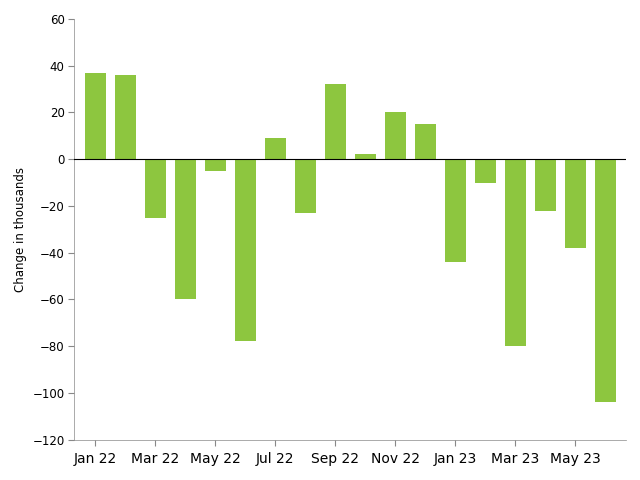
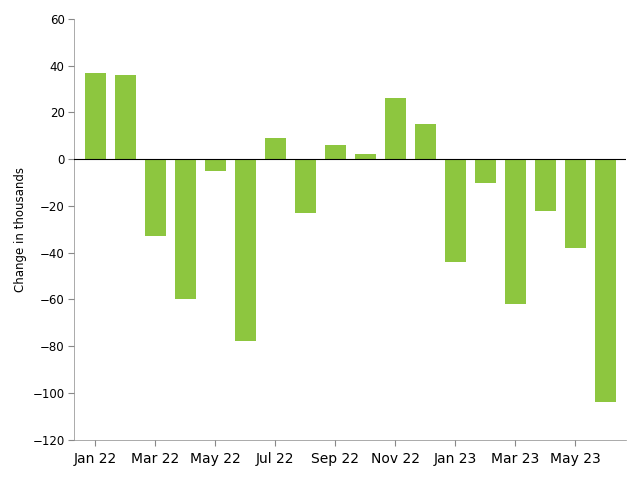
Mar 22: -25 -> -33
Sep 22: 32 -> 6
Nov 22: 20 -> 26
Mar 23: -80 -> -62
